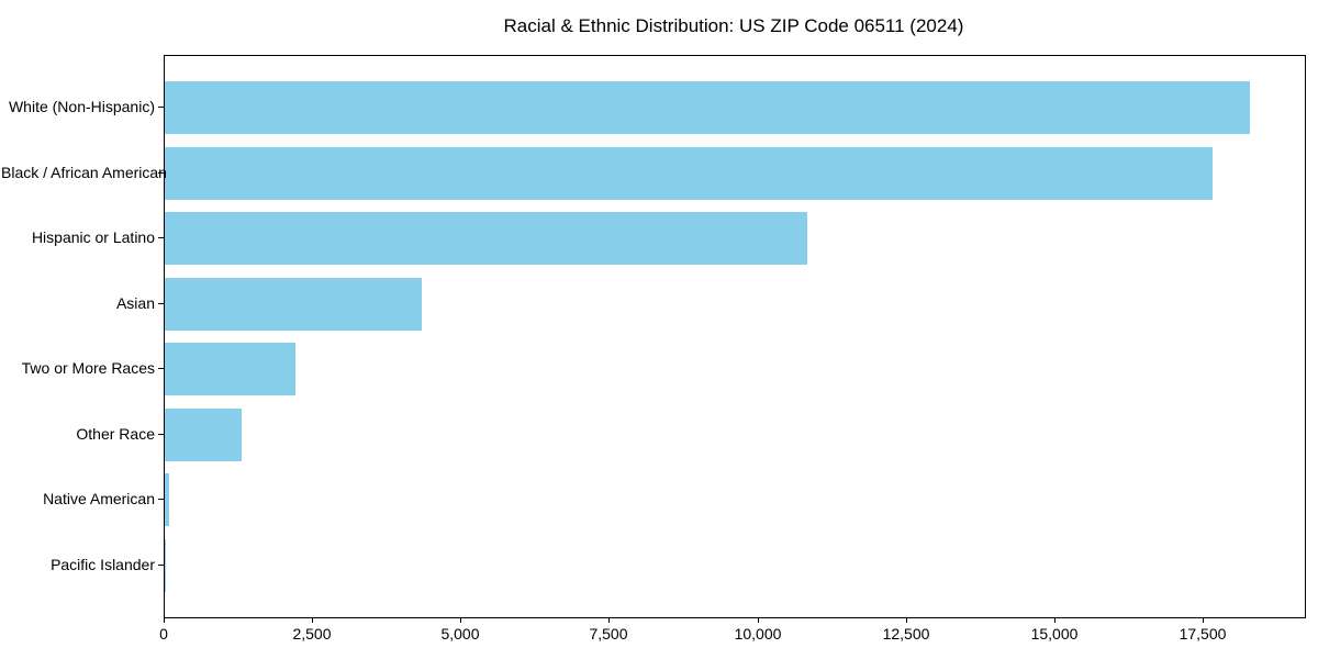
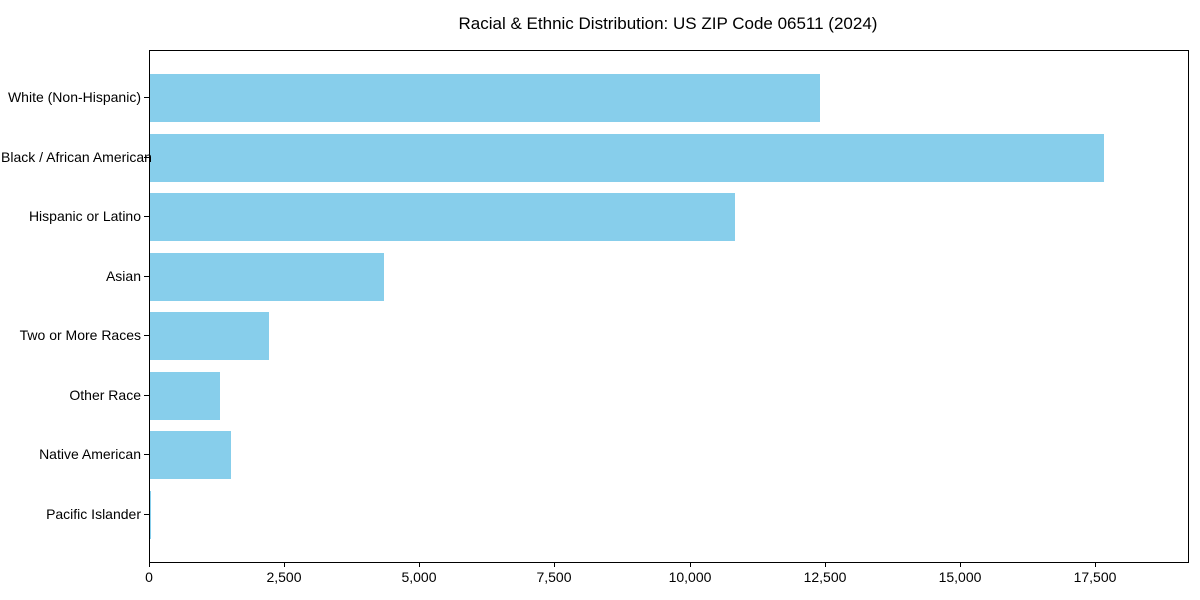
White (Non-Hispanic): 18300 -> 12400
Native American: 100 -> 1500
